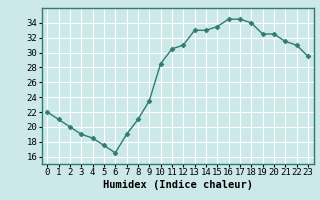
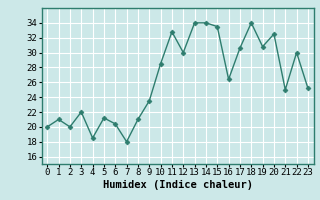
0: 22.0 -> 20.0
3: 19.0 -> 22.0
5: 17.5 -> 21.2
6: 16.5 -> 20.4
7: 19.0 -> 18.0
11: 30.5 -> 32.8
12: 31.0 -> 30.0
13: 33.0 -> 34.0
14: 33.0 -> 34.0
16: 34.5 -> 26.4
17: 34.5 -> 30.6
19: 32.5 -> 30.8
21: 31.5 -> 25.0
22: 31.0 -> 30.0
23: 29.5 -> 25.2
